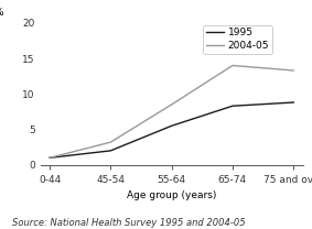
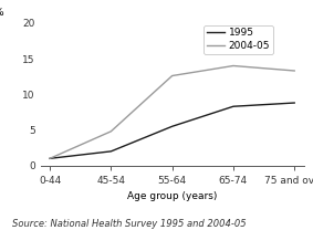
2004-05/45-54: 3.2 -> 4.8
2004-05/55-64: 8.5 -> 12.6
